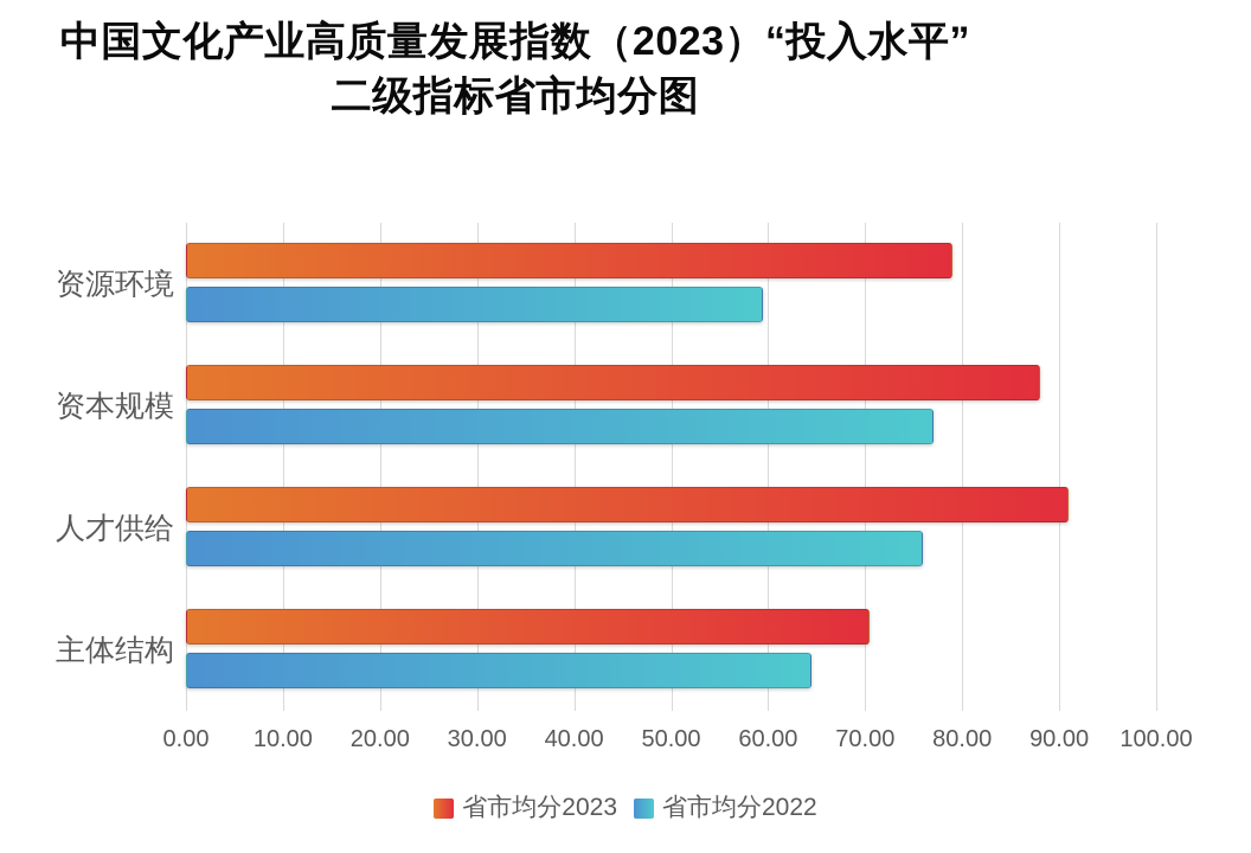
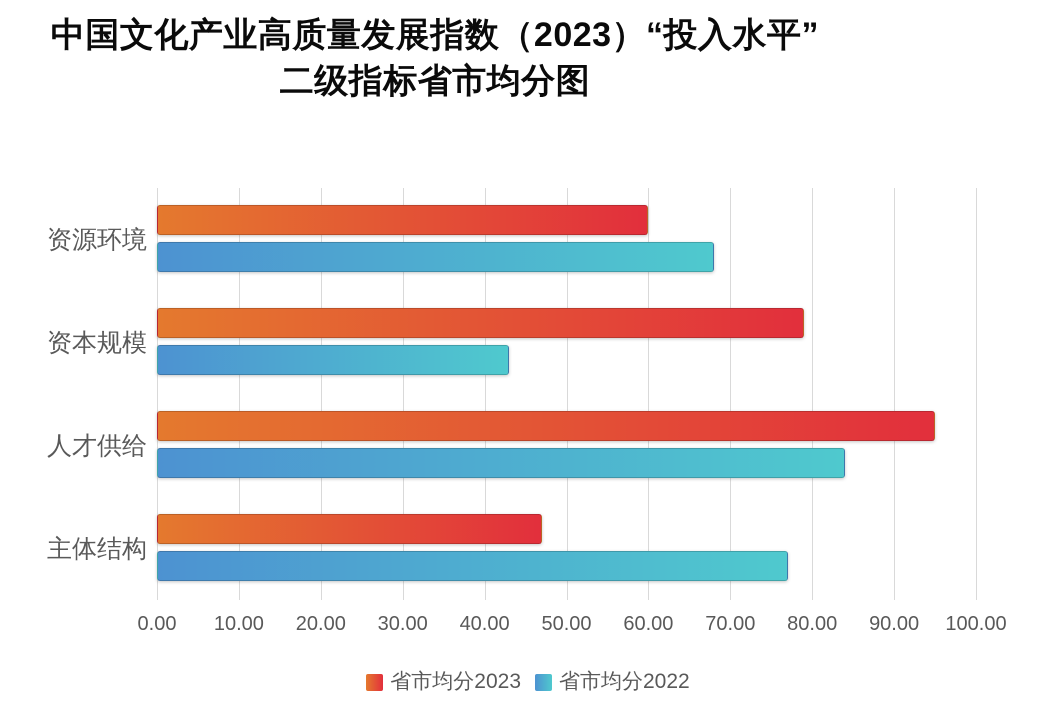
省市均分2023/资源环境: 79 -> 60
省市均分2022/资源环境: 60 -> 68
省市均分2023/资本规模: 88 -> 79
省市均分2022/资本规模: 77 -> 43
省市均分2023/人才供给: 91 -> 95
省市均分2022/人才供给: 76 -> 84
省市均分2023/主体结构: 70 -> 47
省市均分2022/主体结构: 64 -> 77
